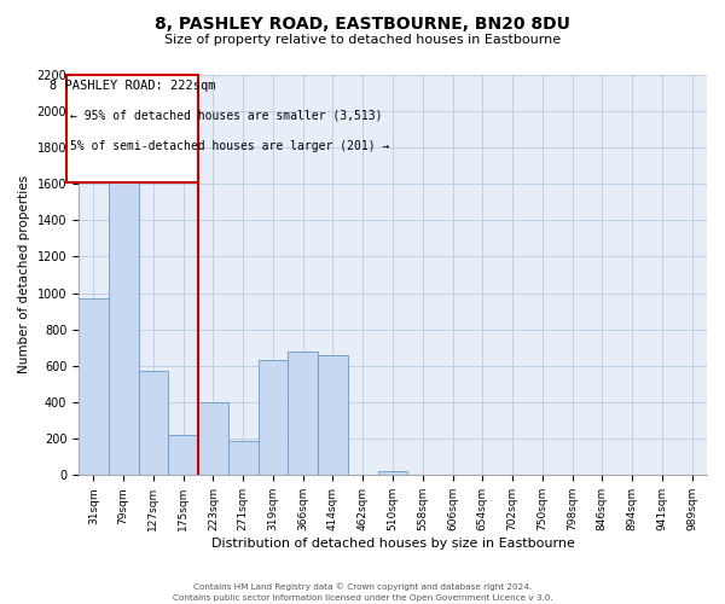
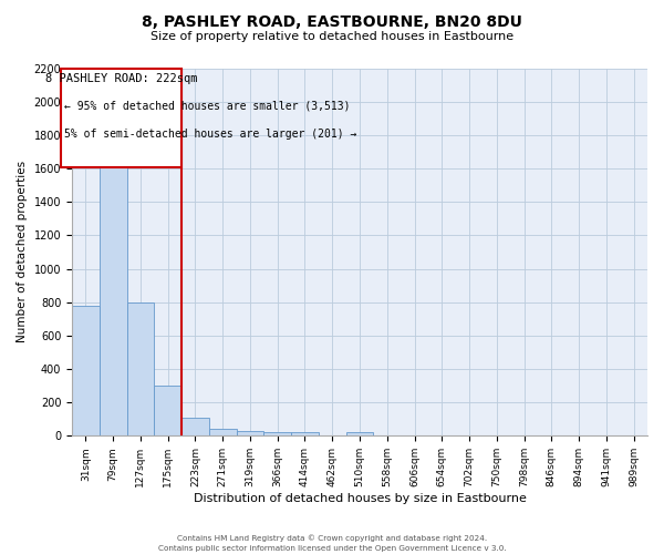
31sqm: 970 -> 780
127sqm: 570 -> 800
175sqm: 220 -> 300
223sqm: 400 -> 110
271sqm: 190 -> 40
319sqm: 630 -> 30
366sqm: 680 -> 20
414sqm: 660 -> 20
